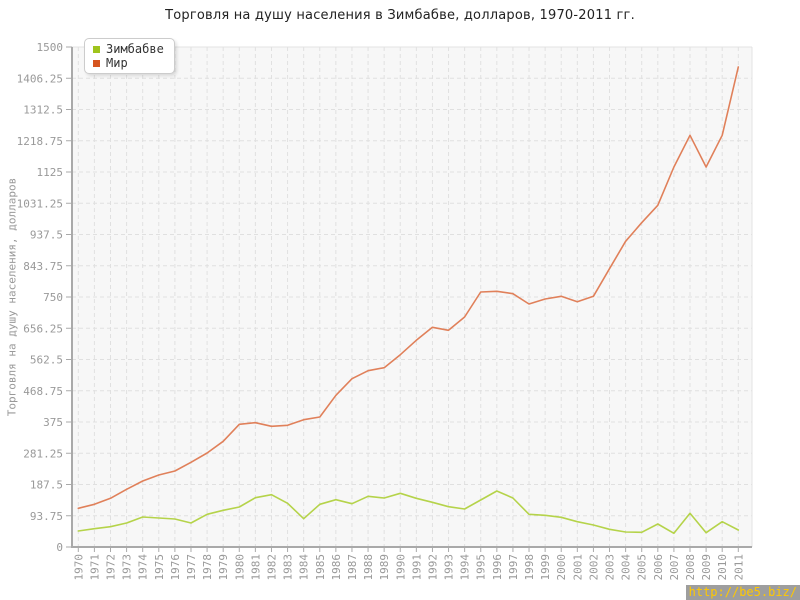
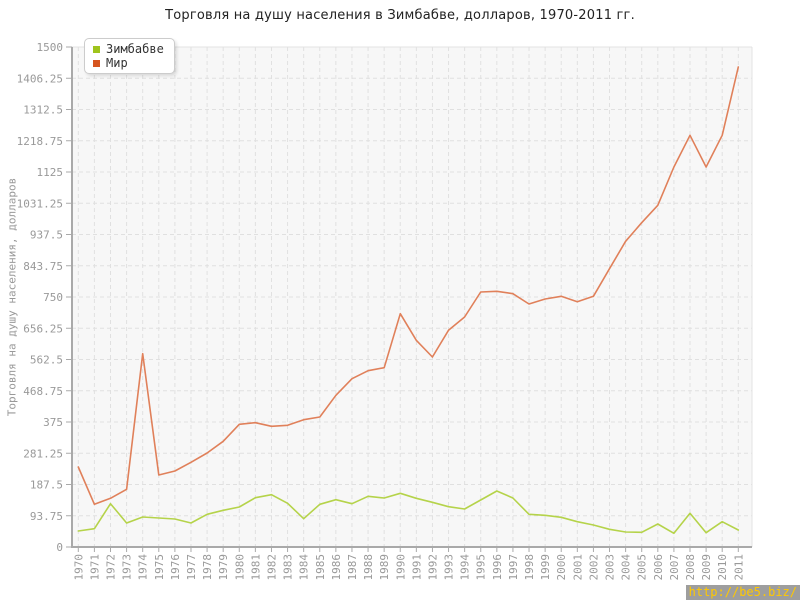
Мир/1970: 120 -> 240
Зимбабве/1972: 60 -> 130
Мир/1974: 200 -> 580
Мир/1990: 580 -> 700
Мир/1992: 660 -> 570
